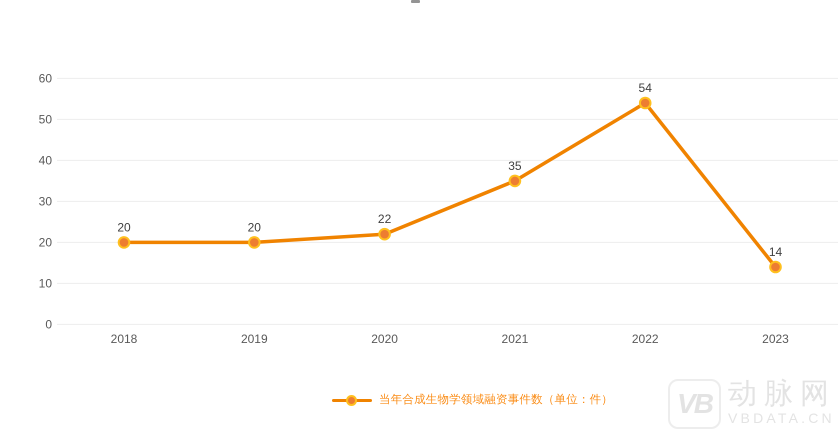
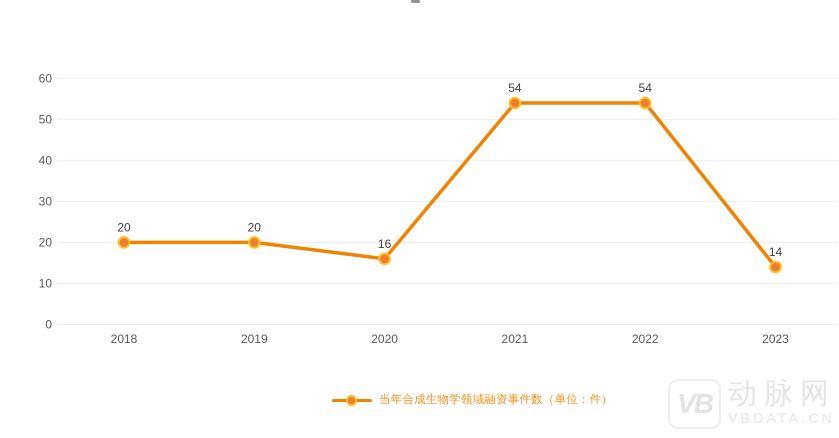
2020: 22 -> 16
2021: 35 -> 54
